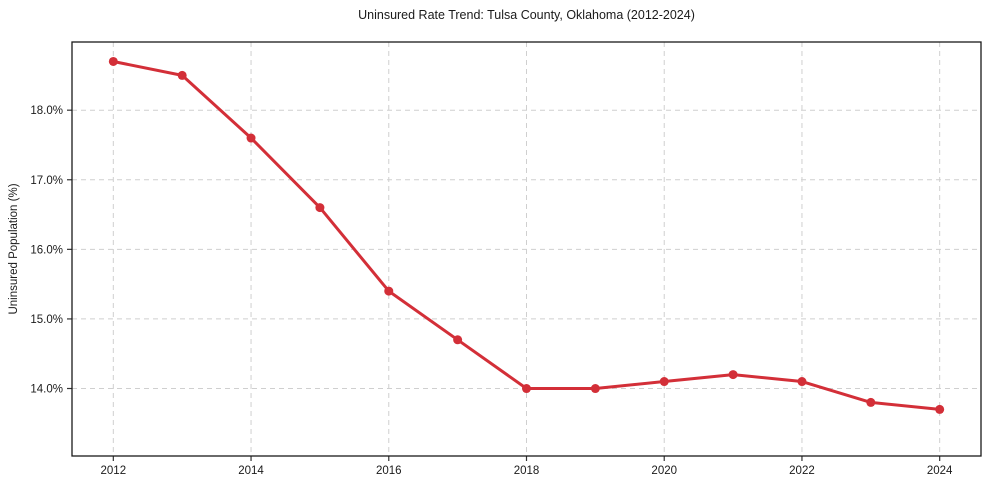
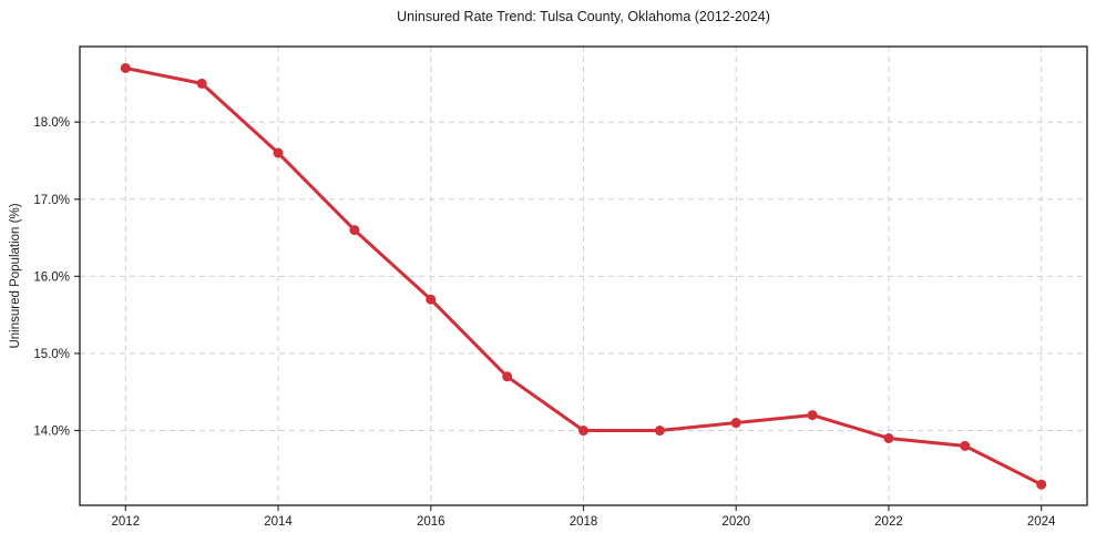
2016: 15.4% -> 15.7%
2022: 14.1% -> 13.9%
2024: 13.7% -> 13.3%
